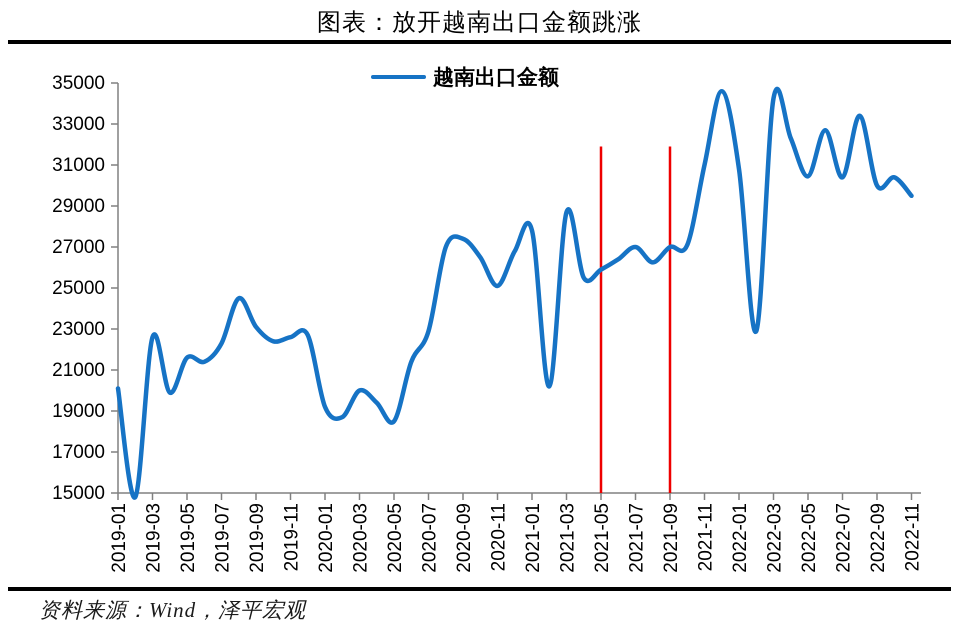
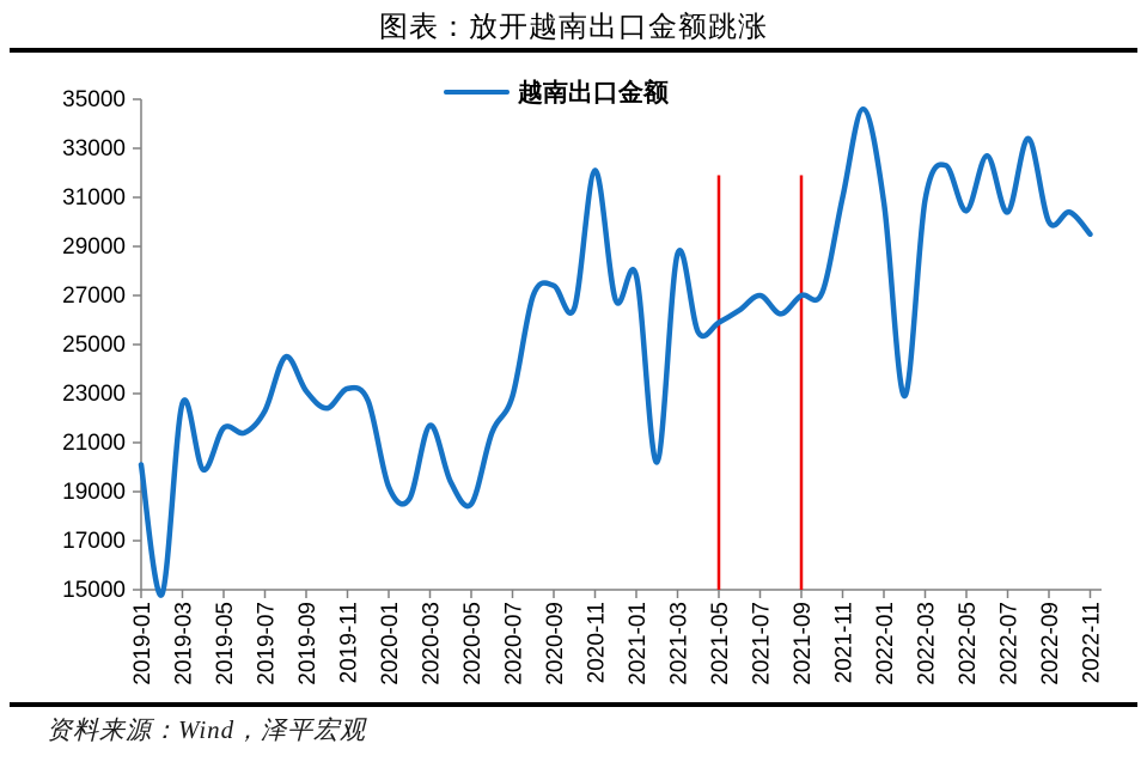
2019-11: 22600 -> 23200
2020-03: 20000 -> 21700
2020-11: 25100 -> 32100
2022-03: 34200 -> 30900
